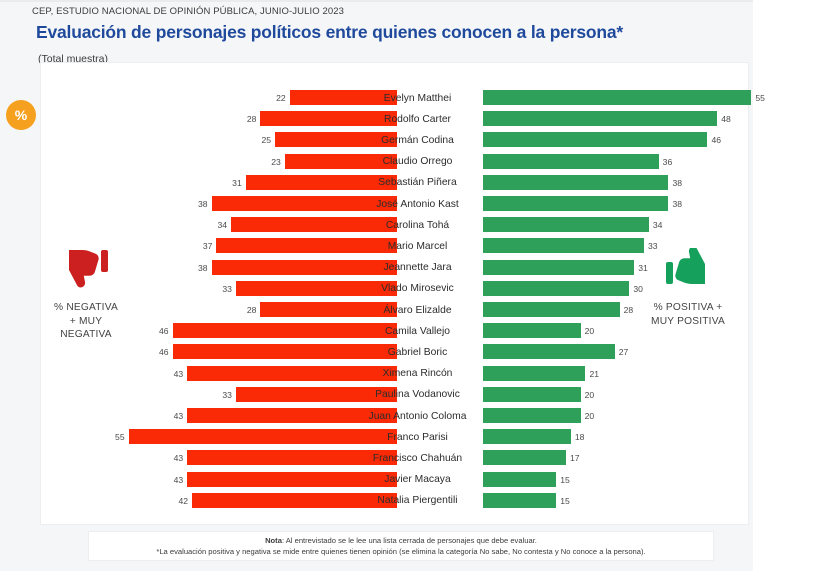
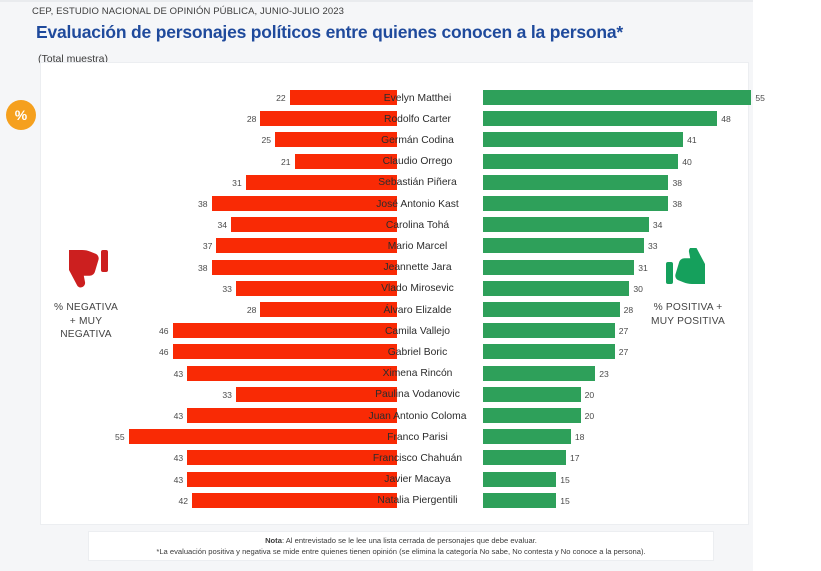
% POSITIVA + MUY POSITIVA/Germán Codina: 46 -> 41
% NEGATIVA + MUY NEGATIVA/Claudio Orrego: 23 -> 21
% POSITIVA + MUY POSITIVA/Claudio Orrego: 36 -> 40
% POSITIVA + MUY POSITIVA/Camila Vallejo: 20 -> 27
% POSITIVA + MUY POSITIVA/Ximena Rincón: 21 -> 23
